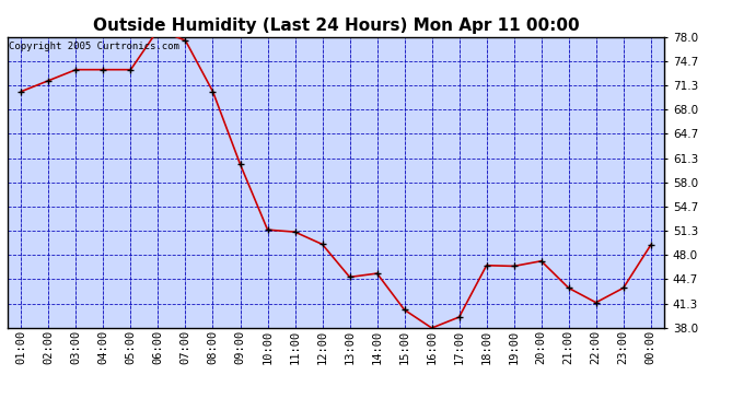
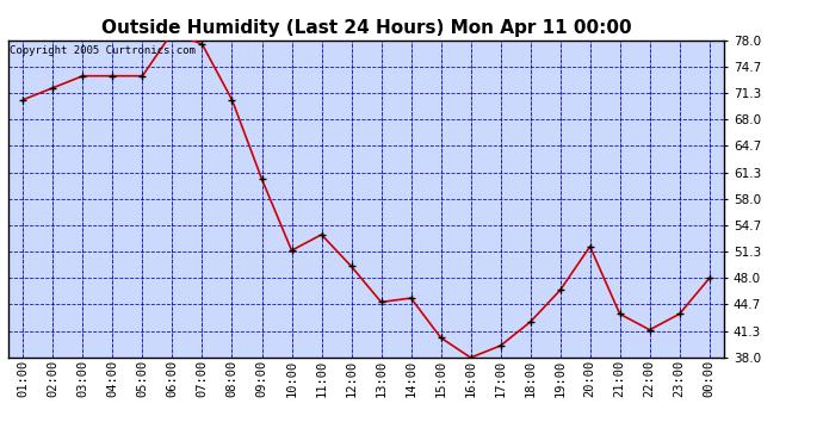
11:00: 51.2 -> 53.5
18:00: 46.6 -> 42.5
20:00: 47.2 -> 52.0
00:00: 49.4 -> 48.0
